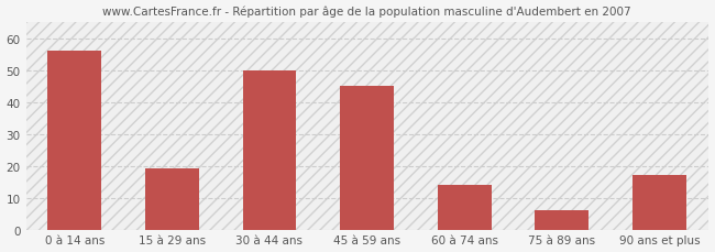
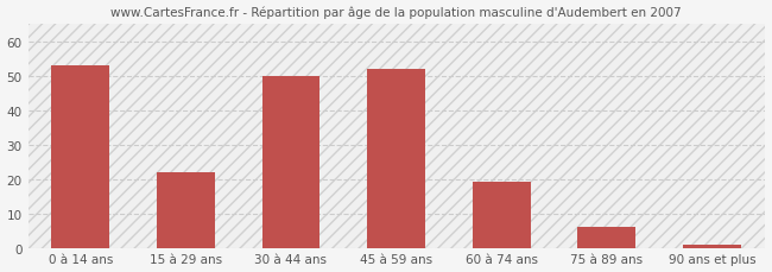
0 à 14 ans: 56 -> 53
15 à 29 ans: 19 -> 22
45 à 59 ans: 45 -> 52
60 à 74 ans: 14 -> 19
90 ans et plus: 17 -> 1
